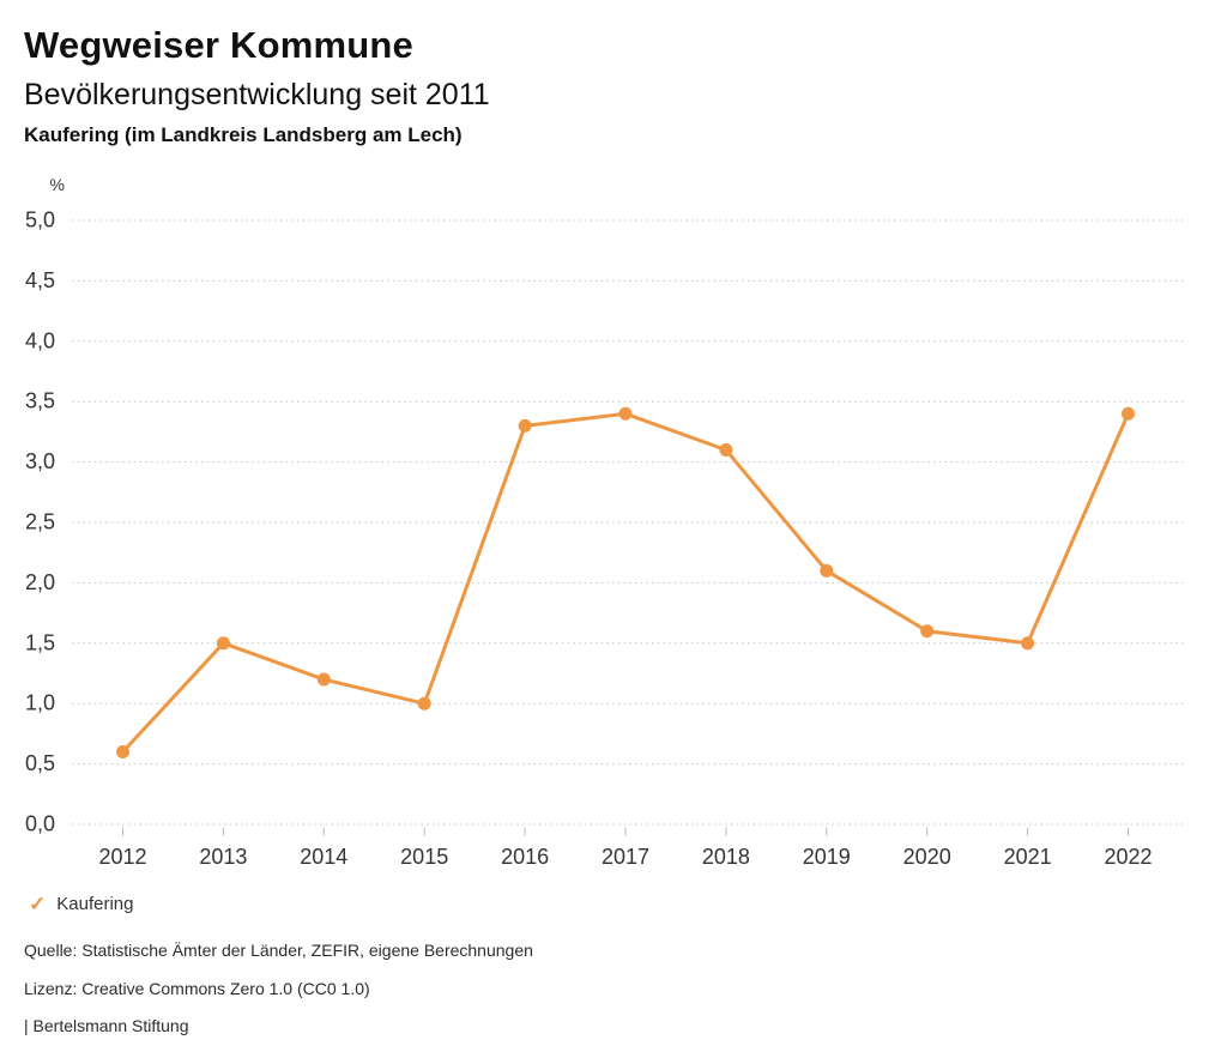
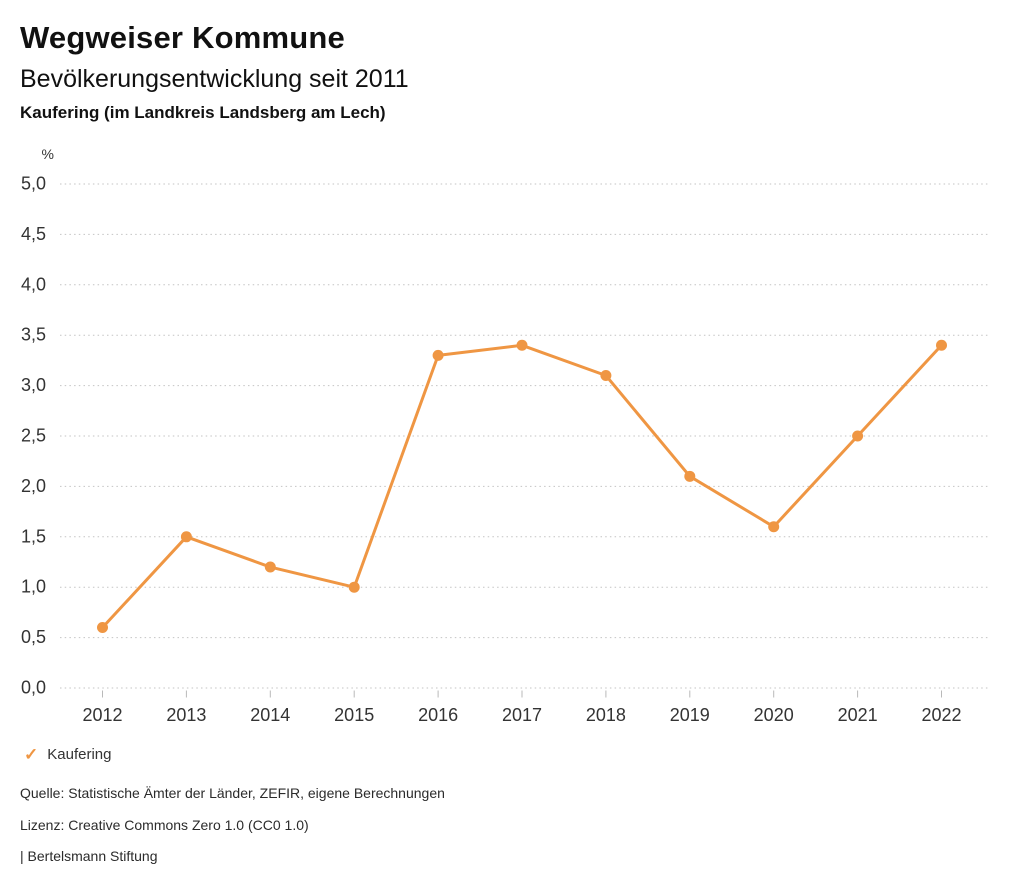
2021: 1,5 -> 2,5
